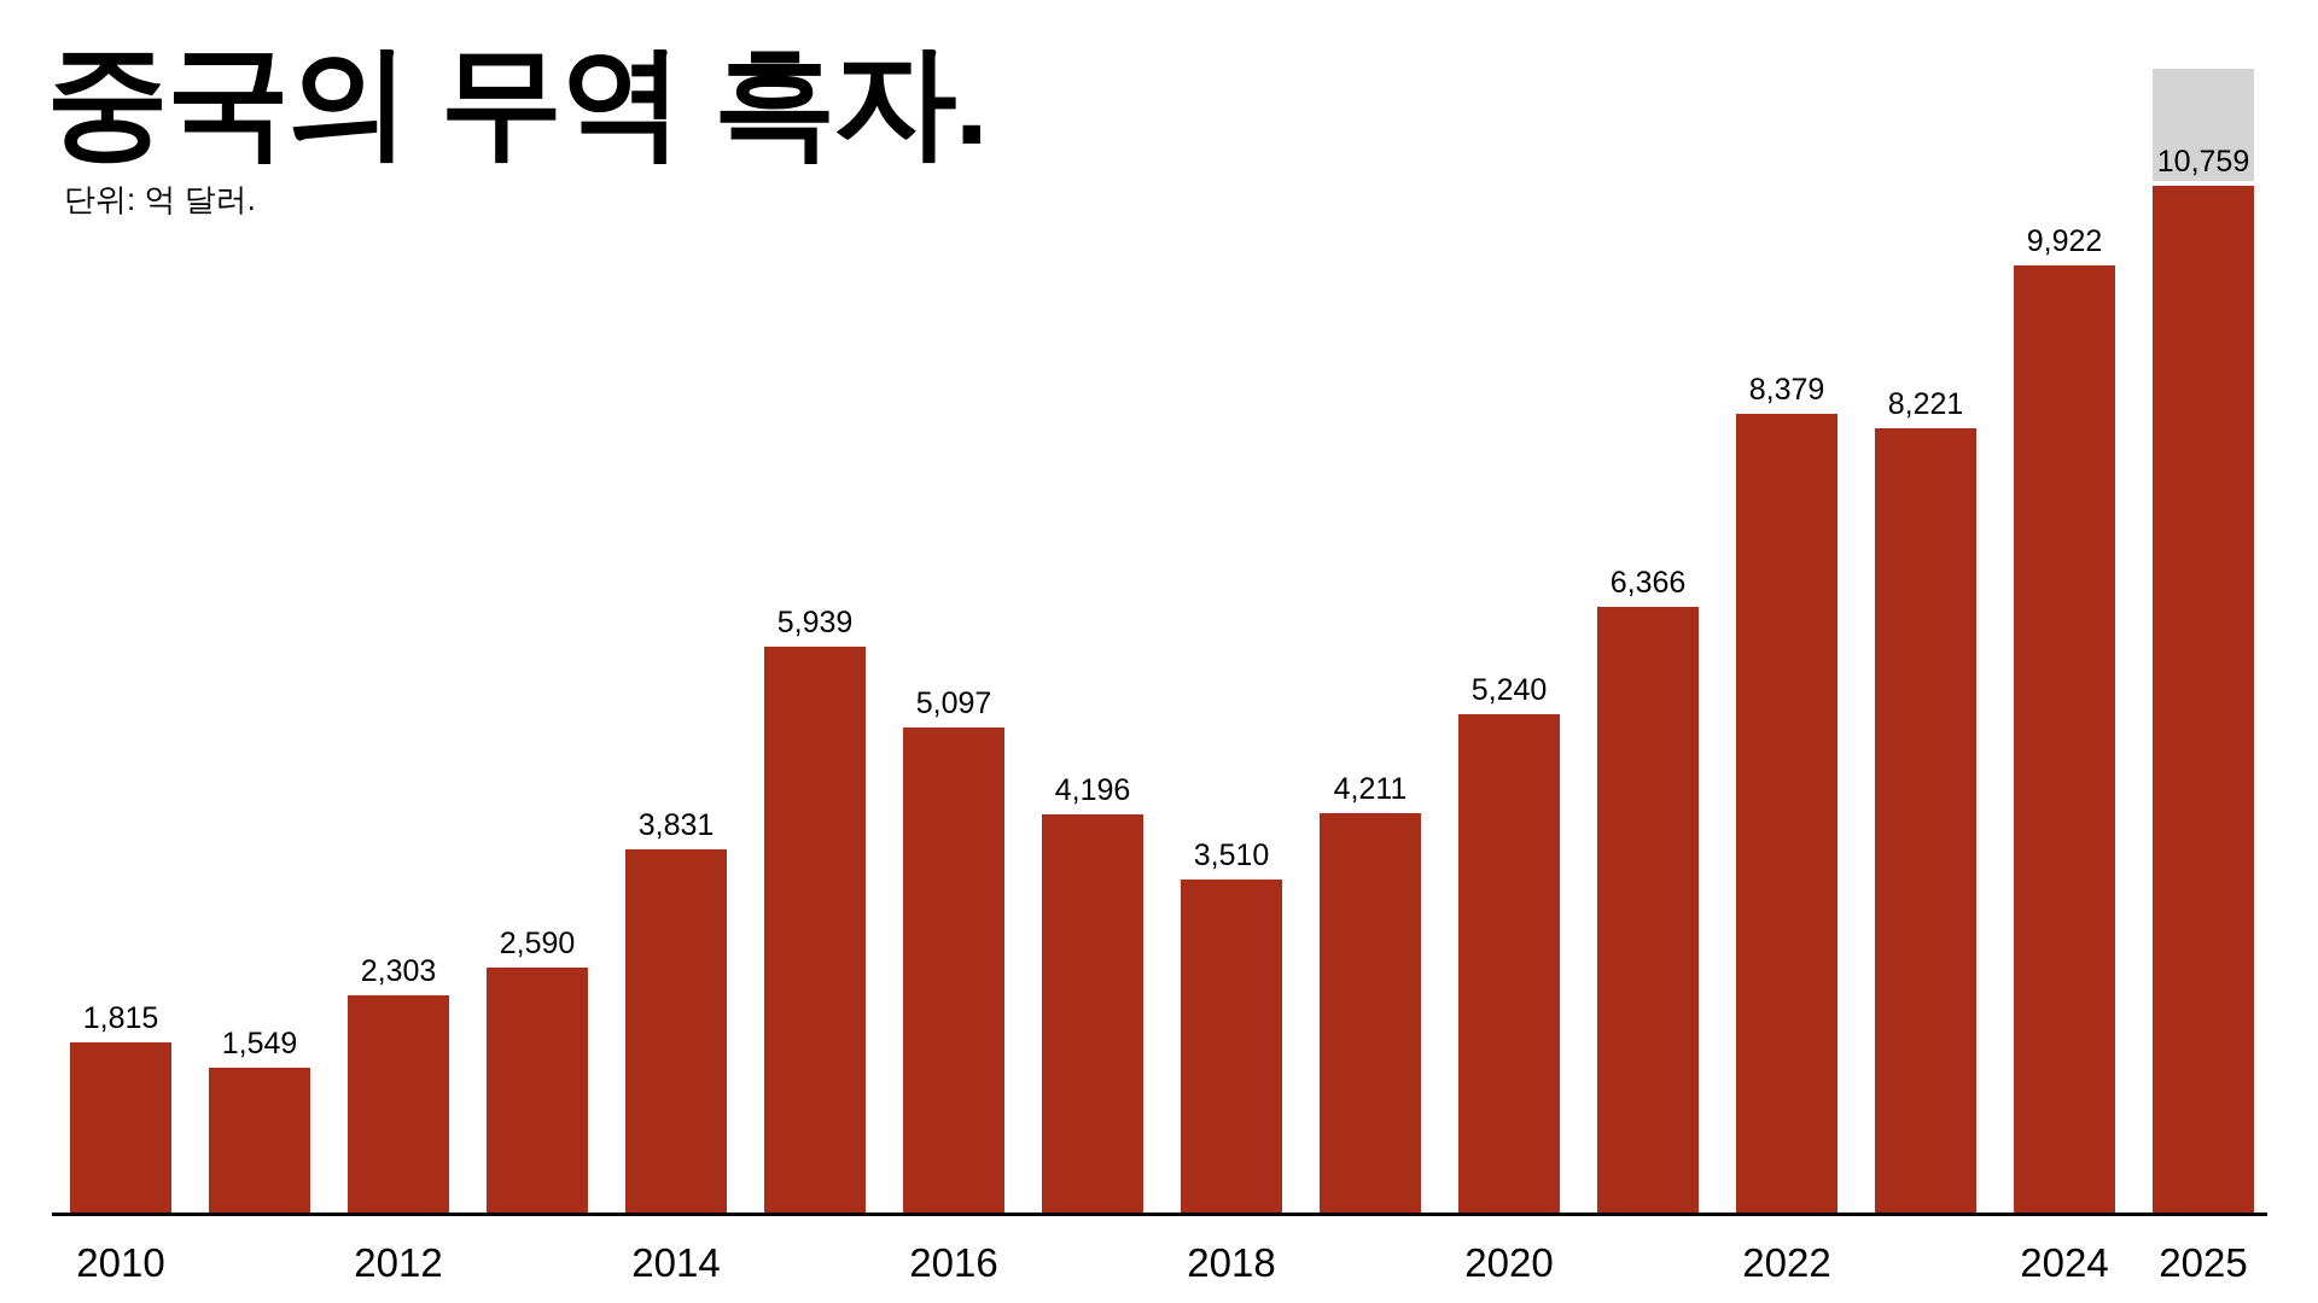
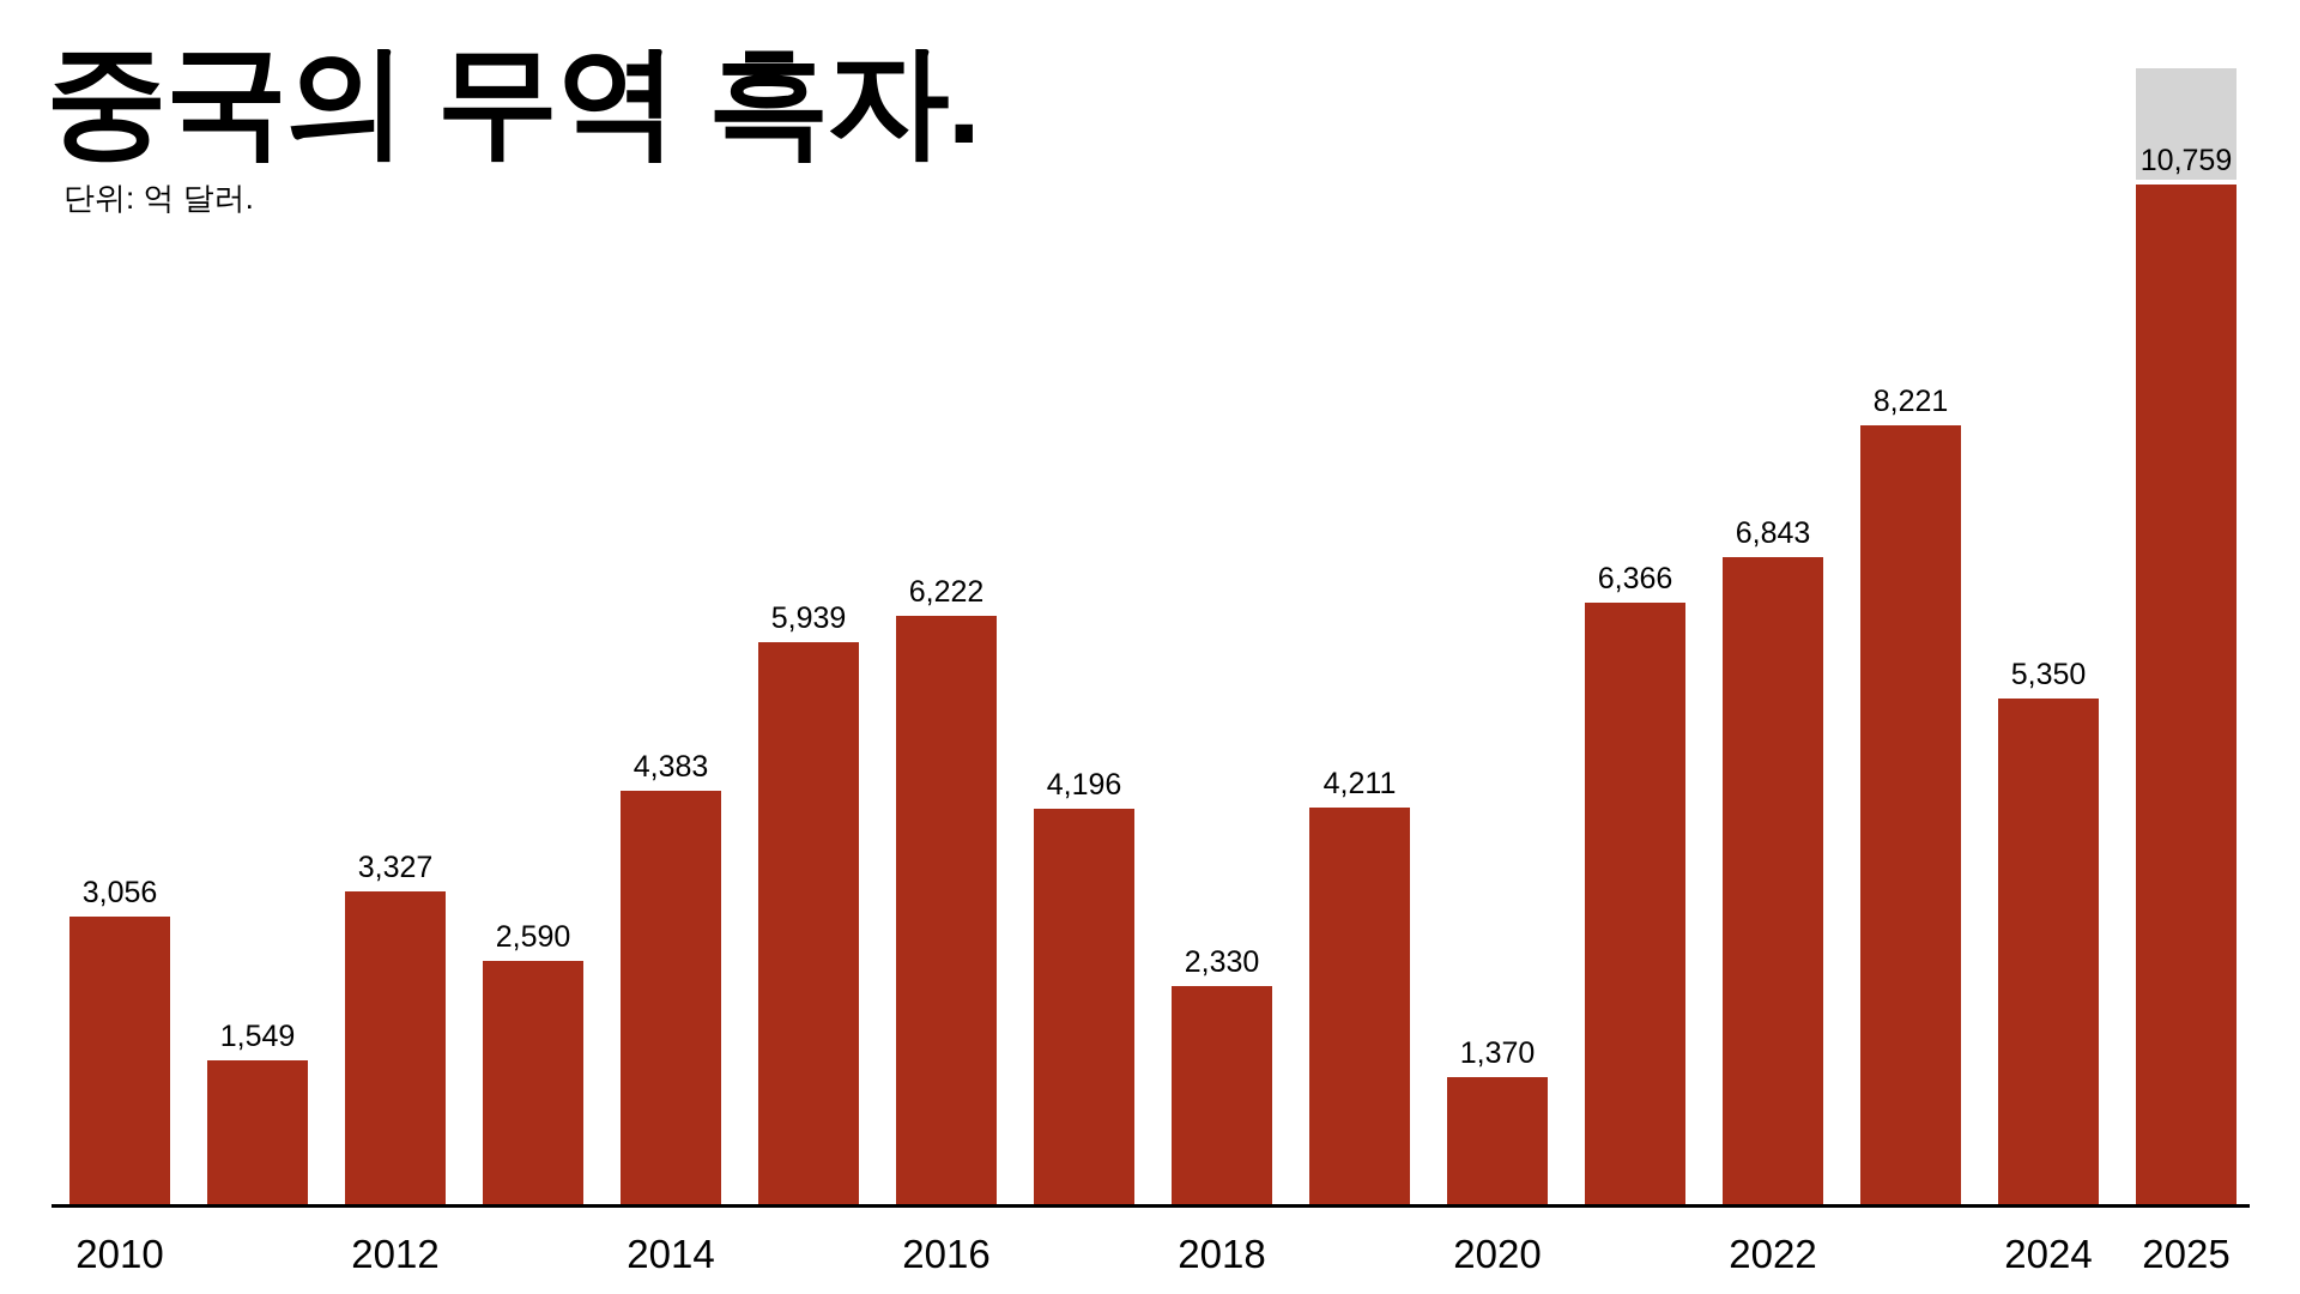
2010: 1,815 -> 3,056
2012: 2,303 -> 3,327
2014: 3,831 -> 4,383
2016: 5,097 -> 6,222
2018: 3,510 -> 2,330
2020: 5,240 -> 1,370
2022: 8,379 -> 6,843
2024: 9,922 -> 5,350
